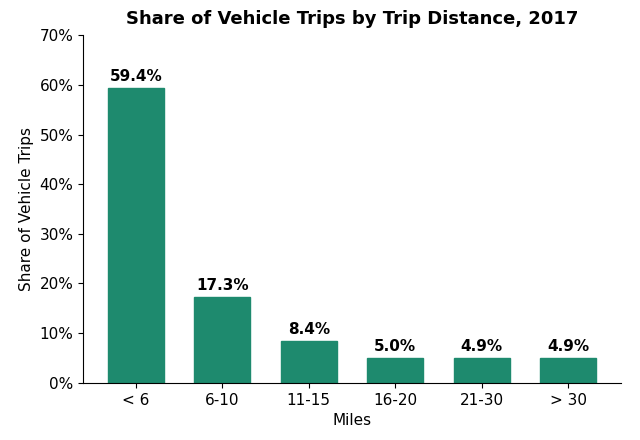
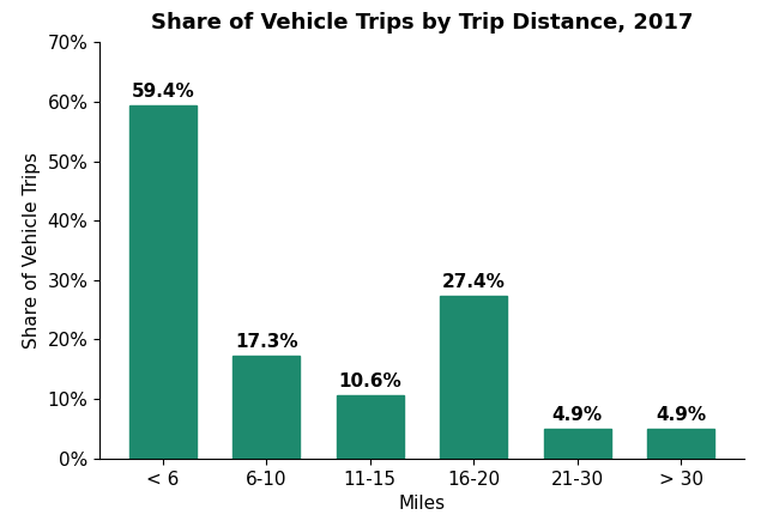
11-15: 8.4% -> 10.6%
16-20: 5.0% -> 27.4%
